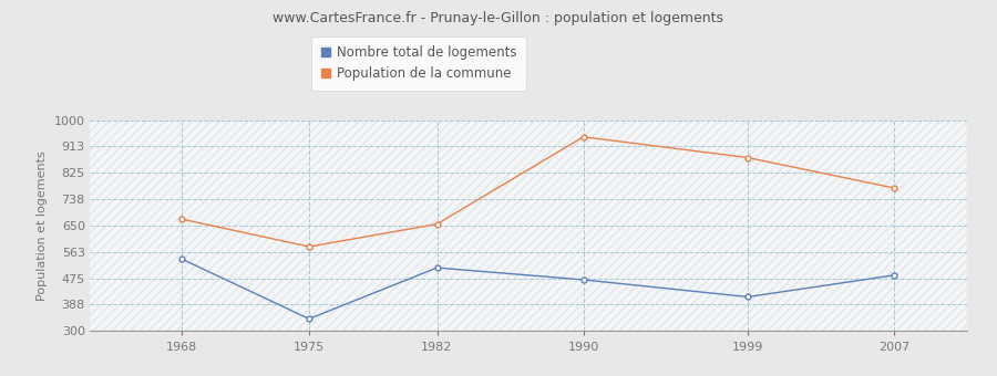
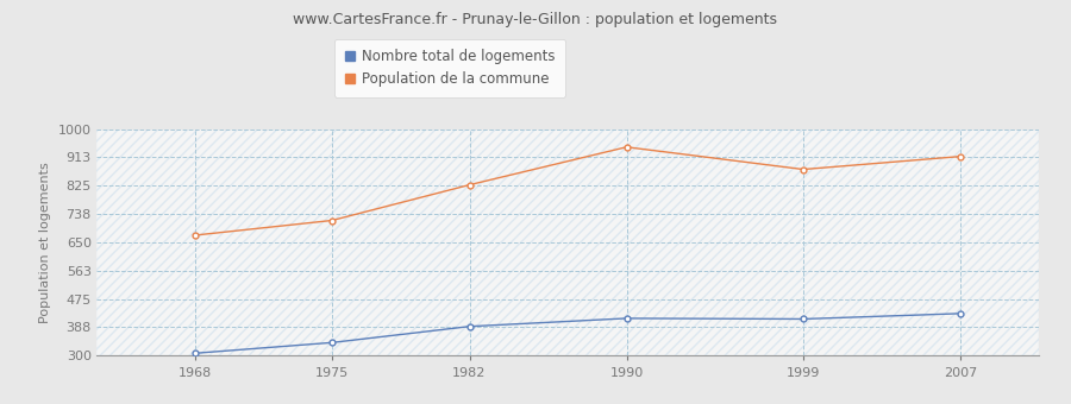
Nombre total de logements/1968: 540 -> 307
Population de la commune/1975: 580 -> 718
Nombre total de logements/1982: 510 -> 390
Population de la commune/1982: 655 -> 828
Nombre total de logements/1990: 470 -> 415
Nombre total de logements/2007: 485 -> 430
Population de la commune/2007: 775 -> 916
